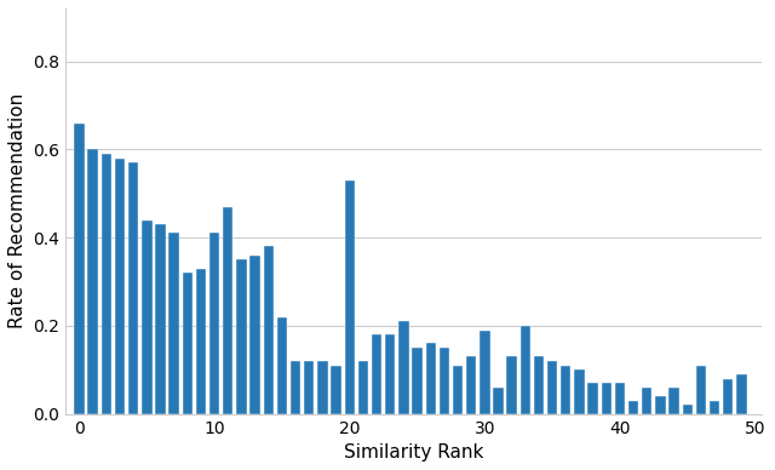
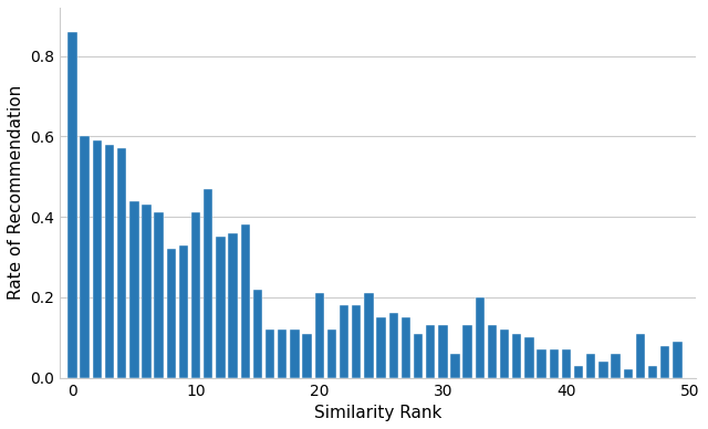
0: 0.66 -> 0.86
20: 0.53 -> 0.21
30: 0.19 -> 0.13
